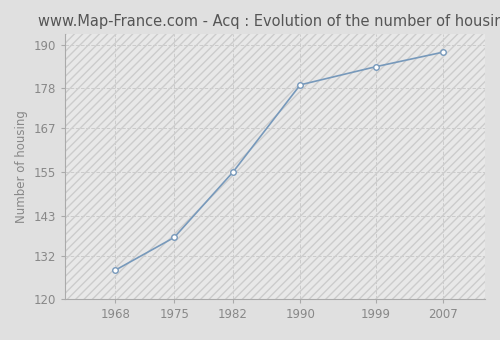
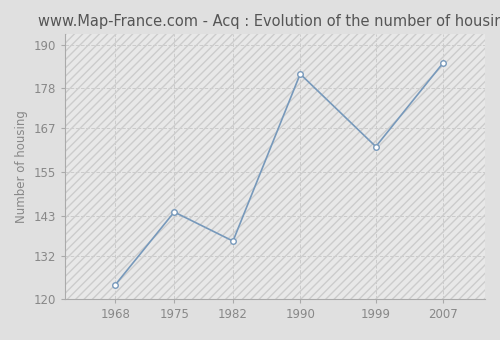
1968: 128 -> 124
1975: 137 -> 144
1982: 155 -> 136
1990: 179 -> 182
1999: 184 -> 162
2007: 188 -> 185
